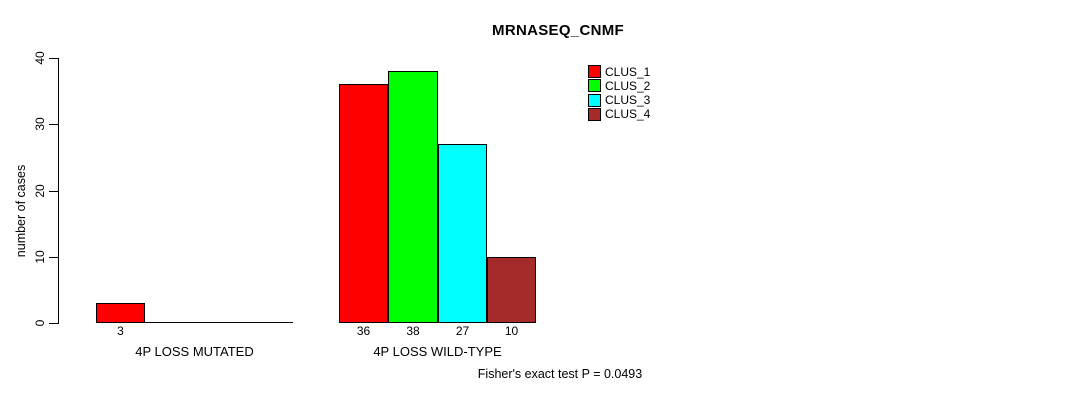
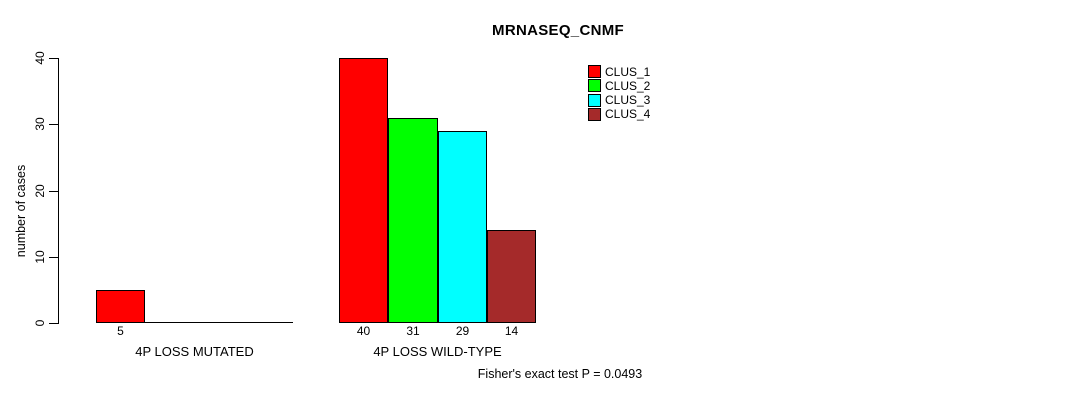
CLUS_1/4P LOSS MUTATED: 3 -> 5
CLUS_1/4P LOSS WILD-TYPE: 36 -> 40
CLUS_2/4P LOSS WILD-TYPE: 38 -> 31
CLUS_3/4P LOSS WILD-TYPE: 27 -> 29
CLUS_4/4P LOSS WILD-TYPE: 10 -> 14
